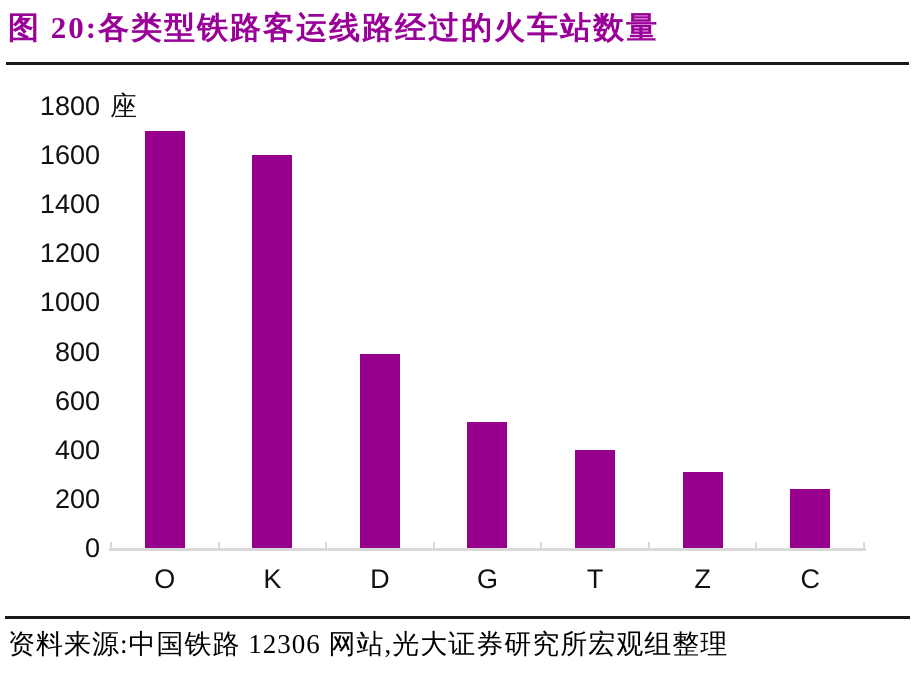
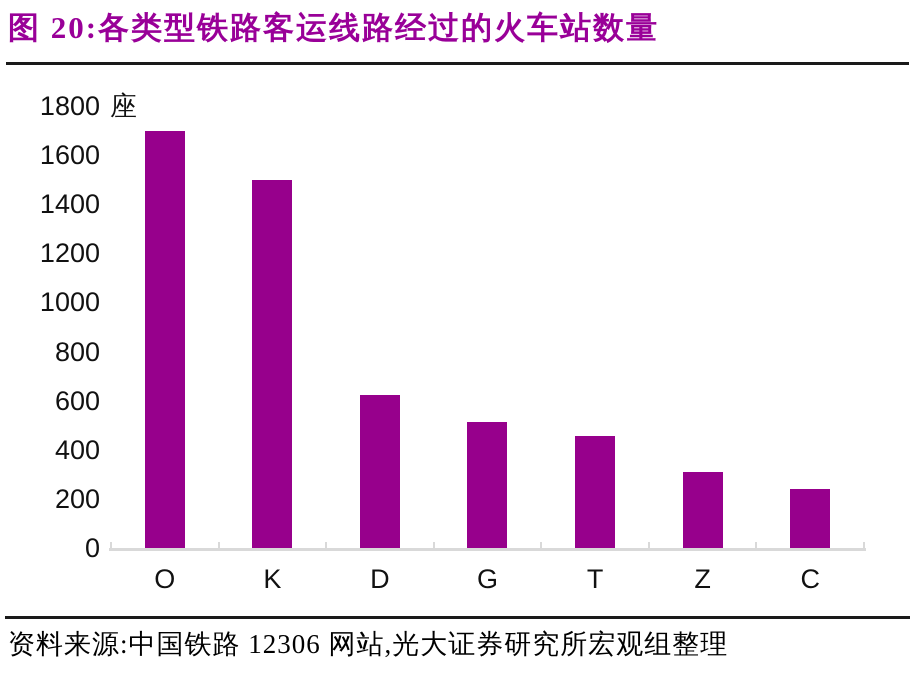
K: 1600 -> 1500
D: 790 -> 620
T: 400 -> 460
